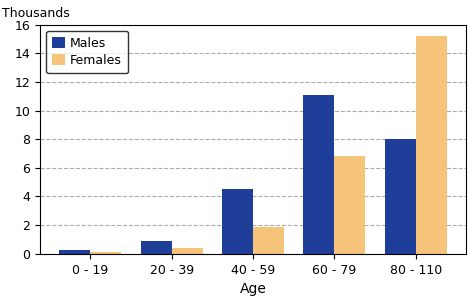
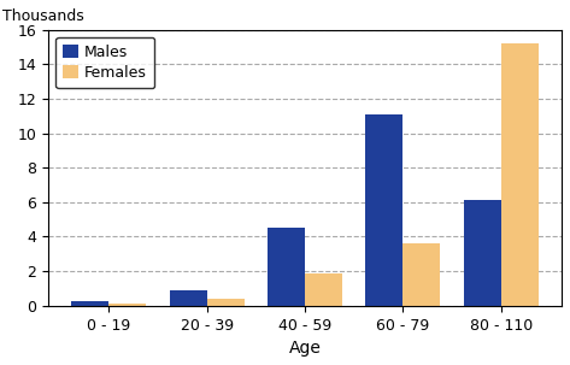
Females/60 - 79: 6.8 -> 3.6
Males/80 - 110: 8.0 -> 6.1
